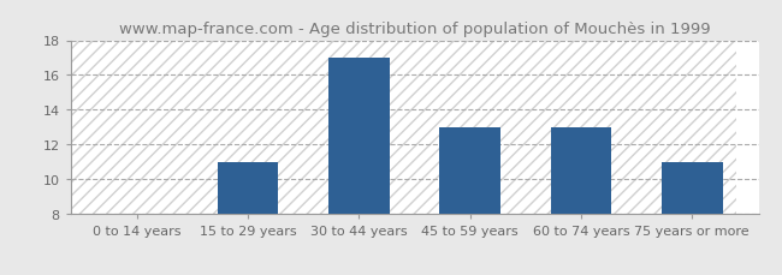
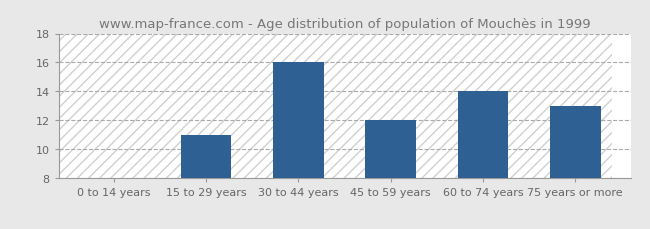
30 to 44 years: 17 -> 16
45 to 59 years: 13 -> 12
60 to 74 years: 13 -> 14
75 years or more: 11 -> 13
